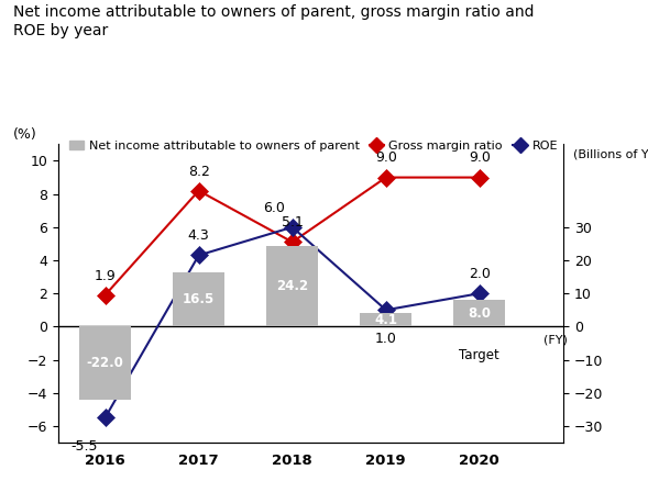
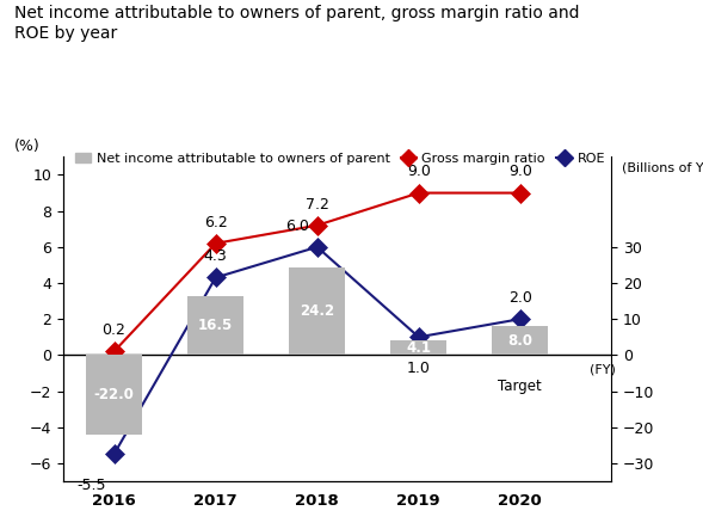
Gross margin ratio/2016: 1.9 -> 0.2
Gross margin ratio/2017: 8.2 -> 6.2
Gross margin ratio/2018: 5.1 -> 7.2
